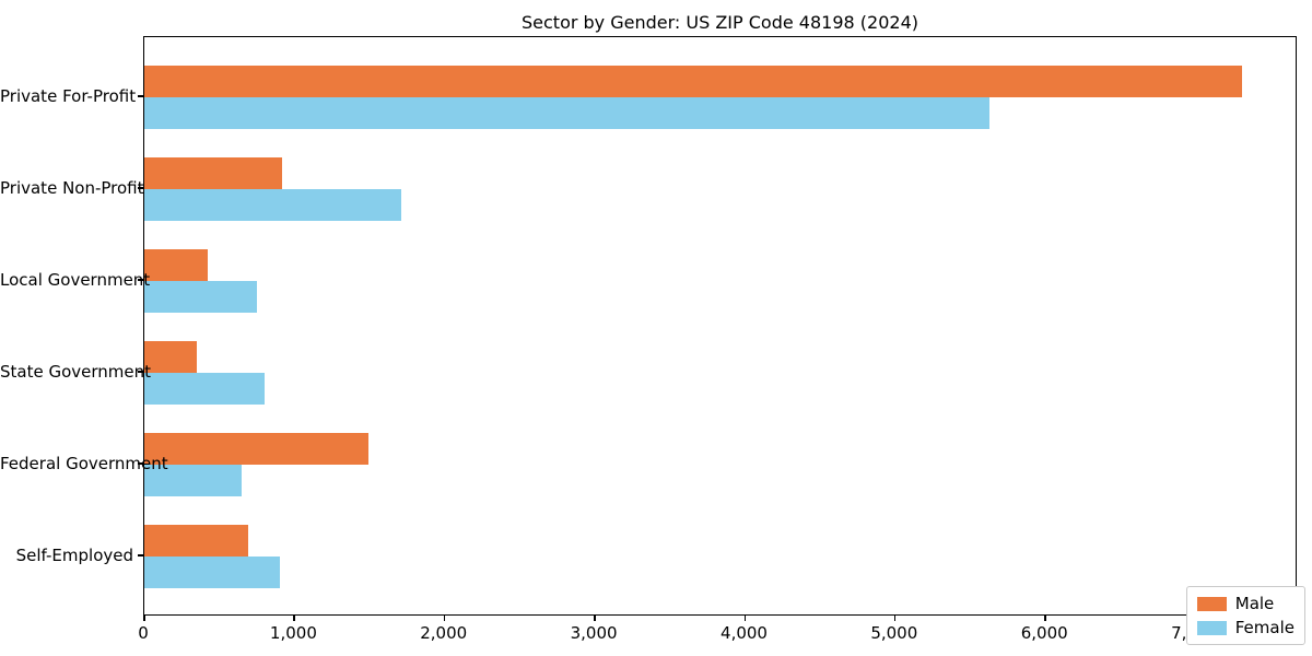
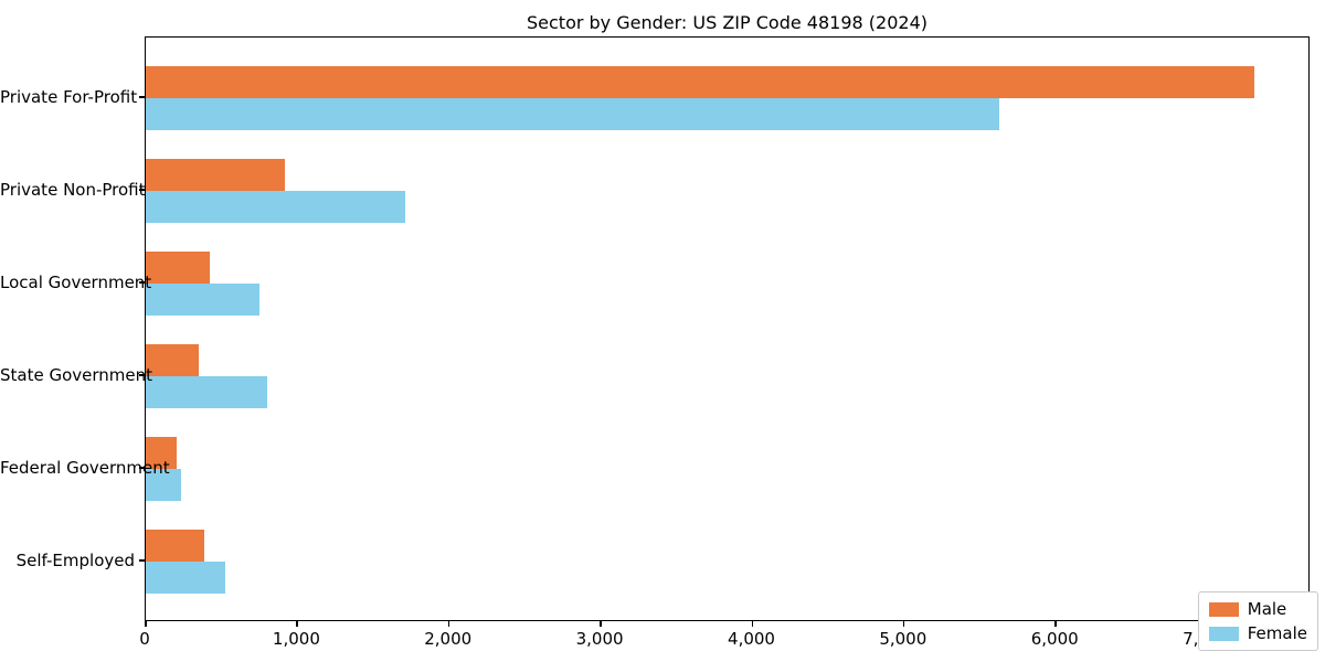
Male/Federal Government: 1490 -> 200
Female/Federal Government: 650 -> 240
Male/Self-Employed: 690 -> 380
Female/Self-Employed: 900 -> 520
